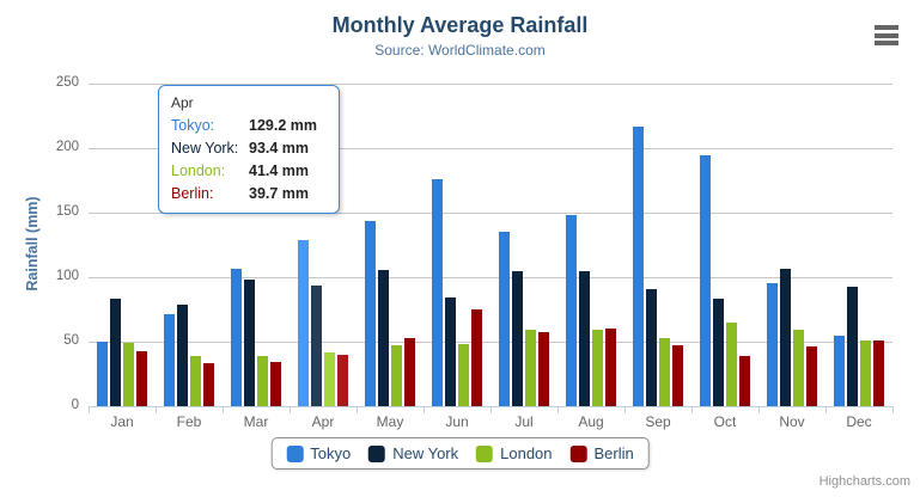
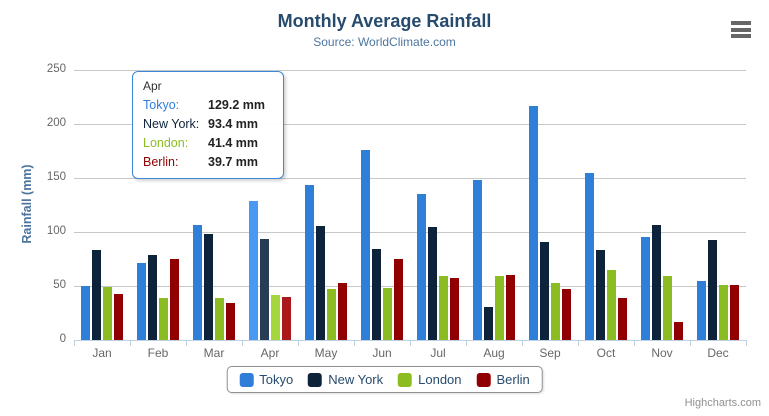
Berlin/Feb: 33 -> 75
New York/Aug: 104 -> 31
Tokyo/Oct: 194 -> 155
Berlin/Nov: 47 -> 17
